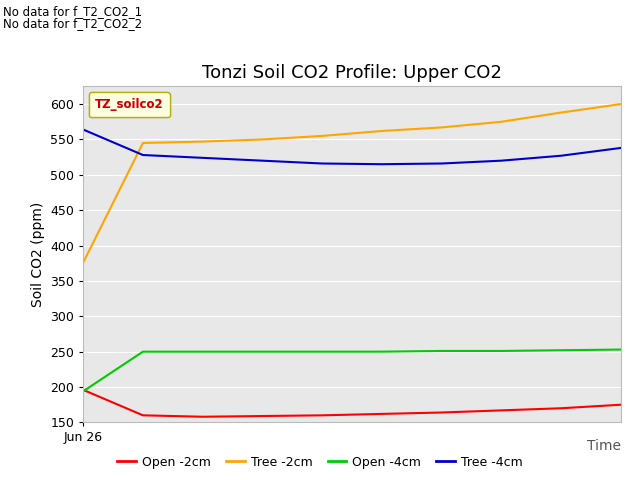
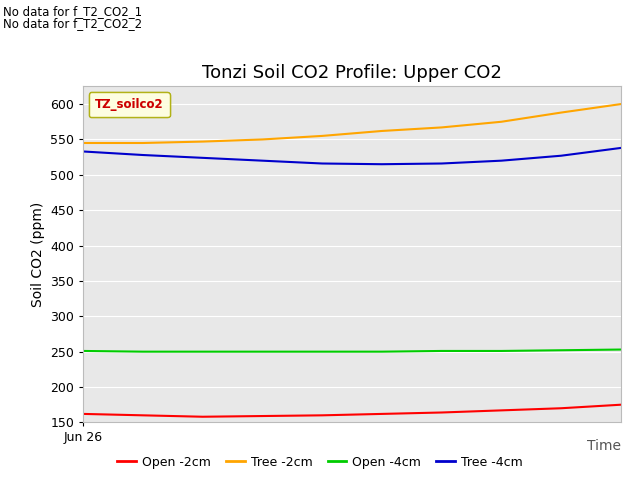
Open -2cm/Jun 26: 196 -> 162
Tree -2cm/Jun 26: 376 -> 545
Open -4cm/Jun 26: 194 -> 251
Tree -4cm/Jun 26: 564 -> 533
